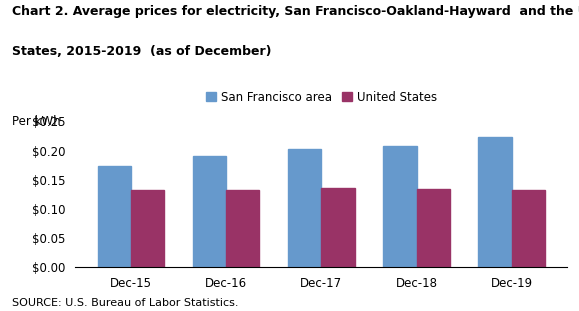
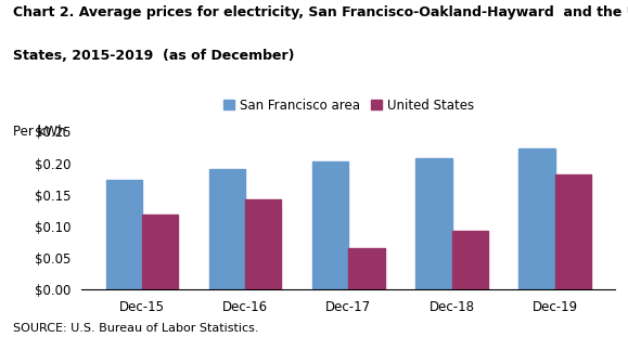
United States/Dec-15: $0.132 -> $0.118
United States/Dec-16: $0.132 -> $0.142
United States/Dec-17: $0.136 -> $0.066
United States/Dec-18: $0.135 -> $0.094
United States/Dec-19: $0.132 -> $0.182
